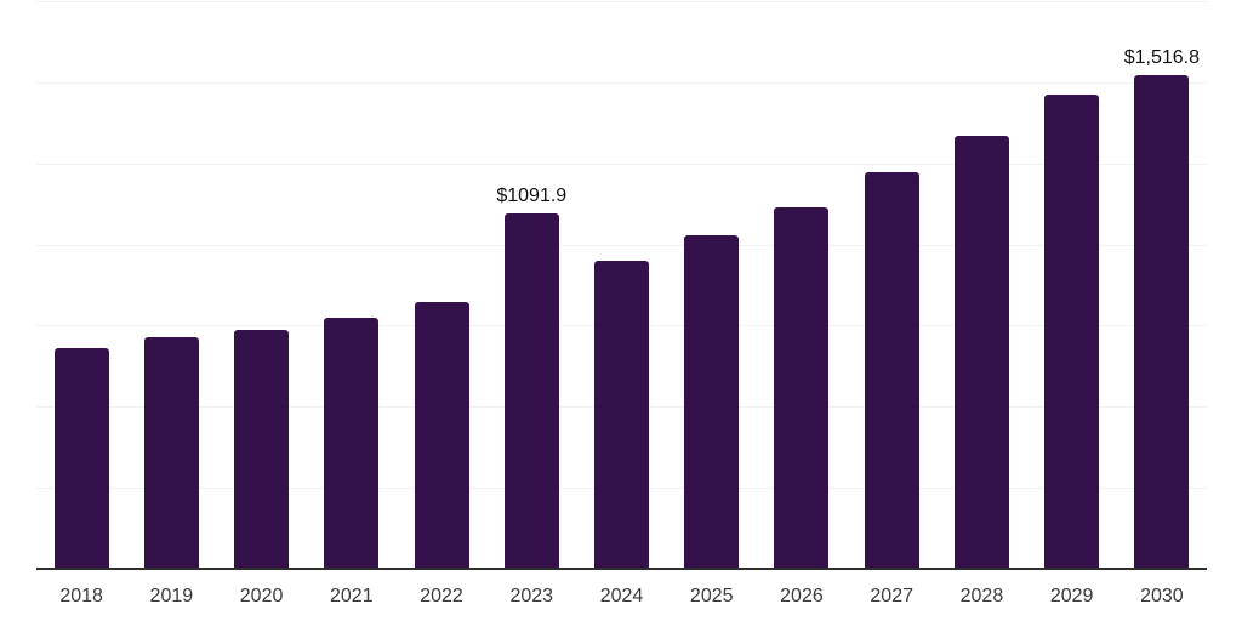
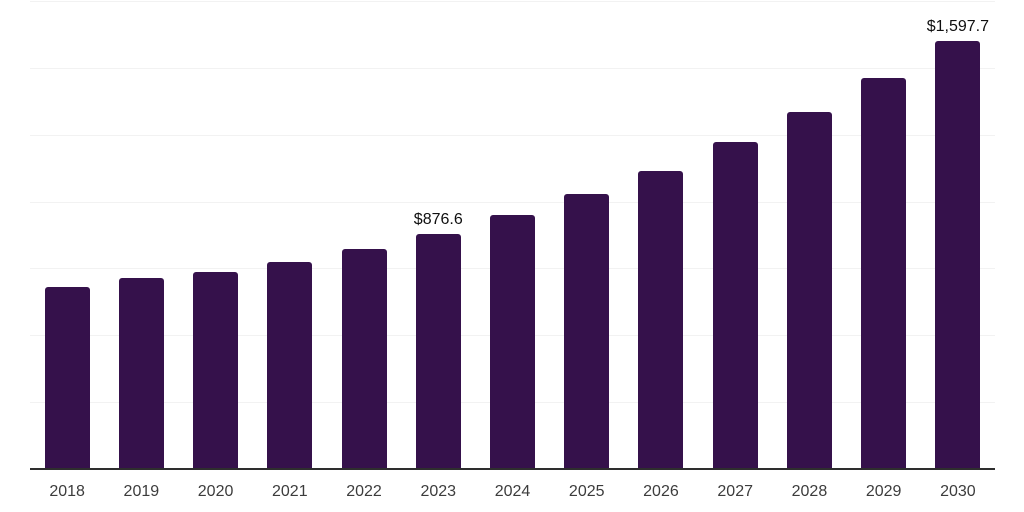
2023: $1091.9 -> $876.6
2030: $1,516.8 -> $1,597.7
